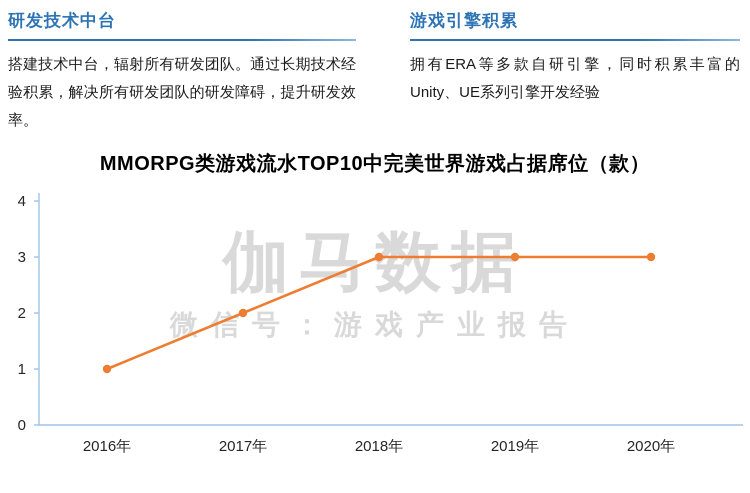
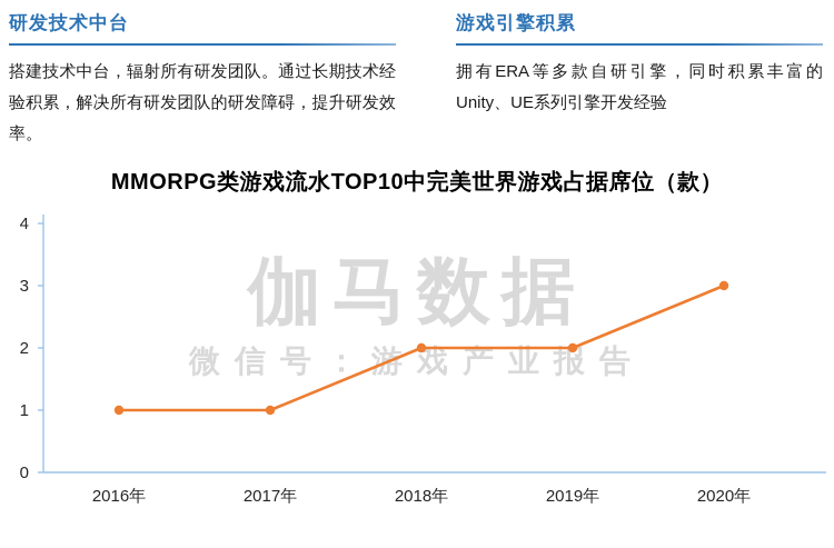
2017年: 2 -> 1
2018年: 3 -> 2
2019年: 3 -> 2
